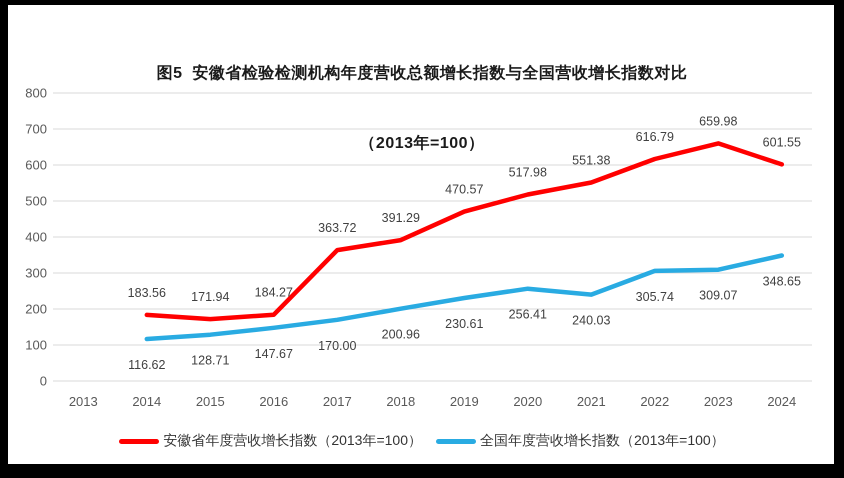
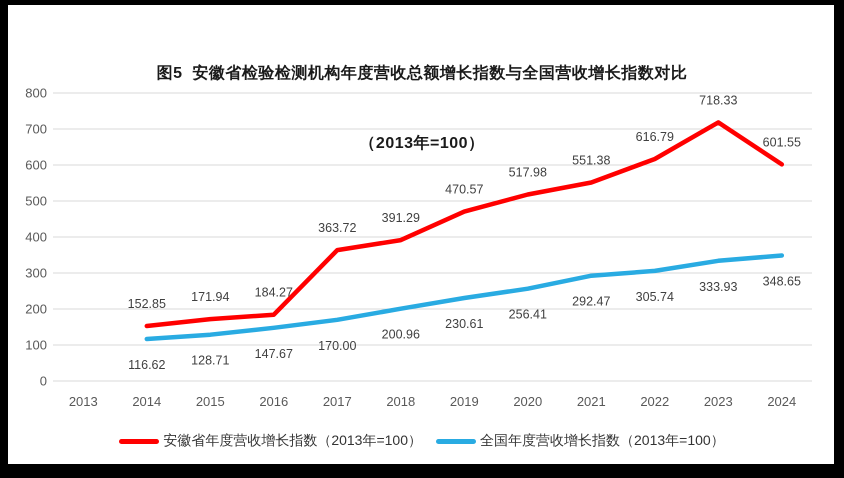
安徽省年度营收增长指数（2013年=100）/2014: 183.56 -> 152.85
全国年度营收增长指数（2013年=100）/2021: 240.03 -> 292.47
安徽省年度营收增长指数（2013年=100）/2023: 659.98 -> 718.33
全国年度营收增长指数（2013年=100）/2023: 309.07 -> 333.93
